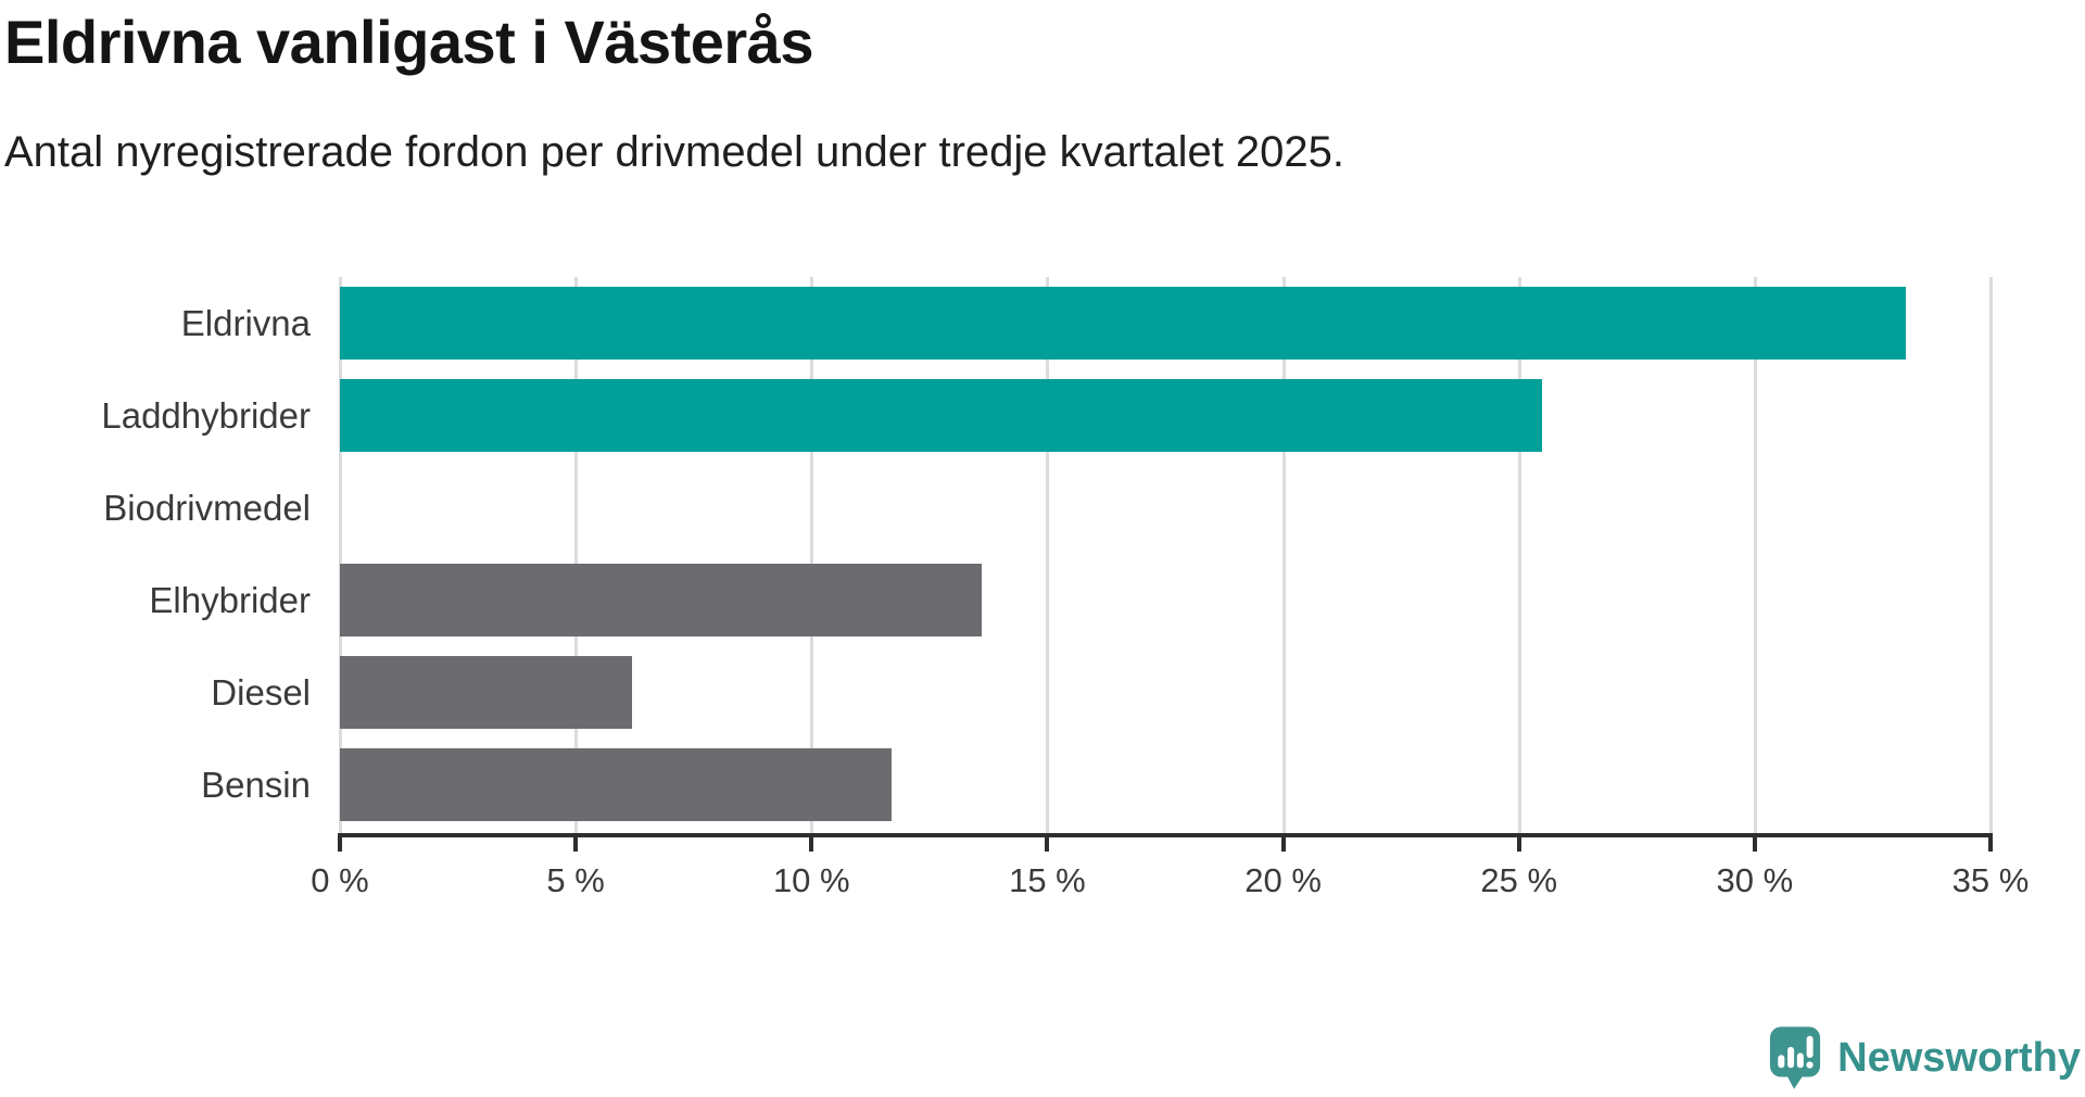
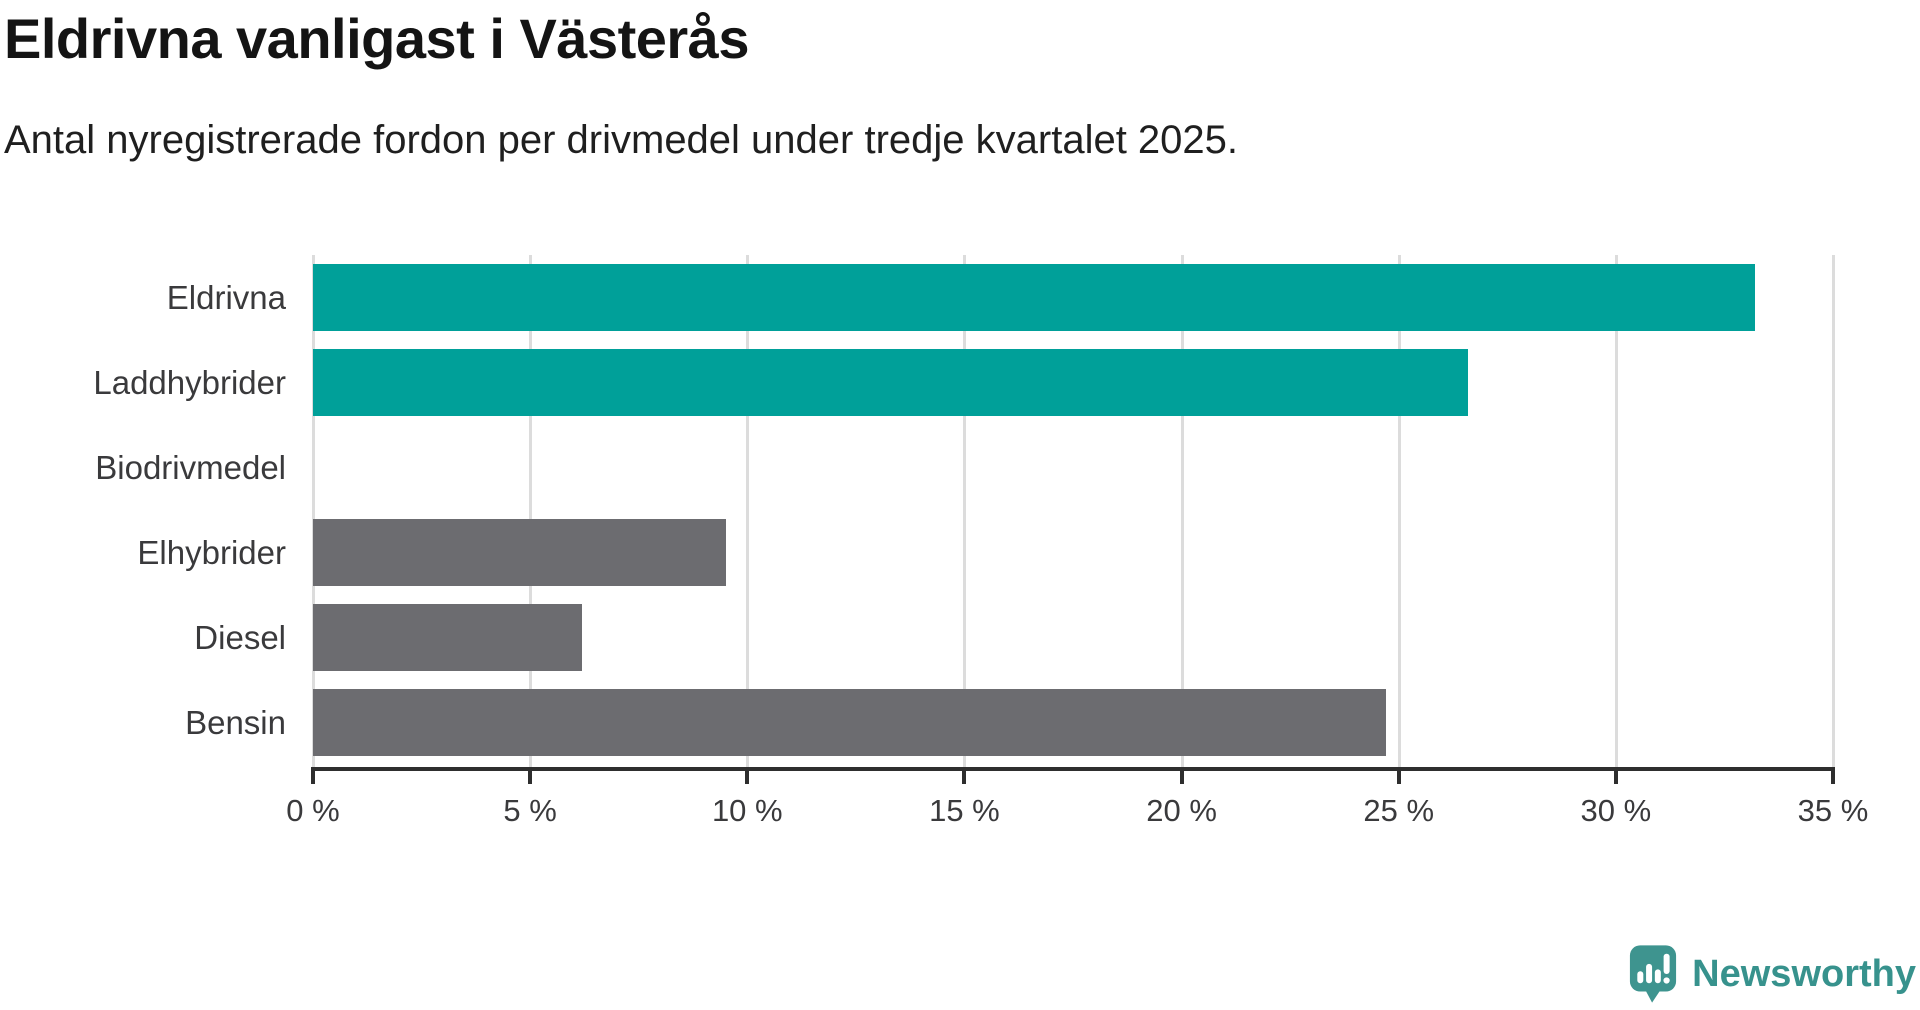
Laddhybrider: 25.5% -> 26.6%
Elhybrider: 13.6% -> 9.5%
Bensin: 11.7% -> 24.7%
